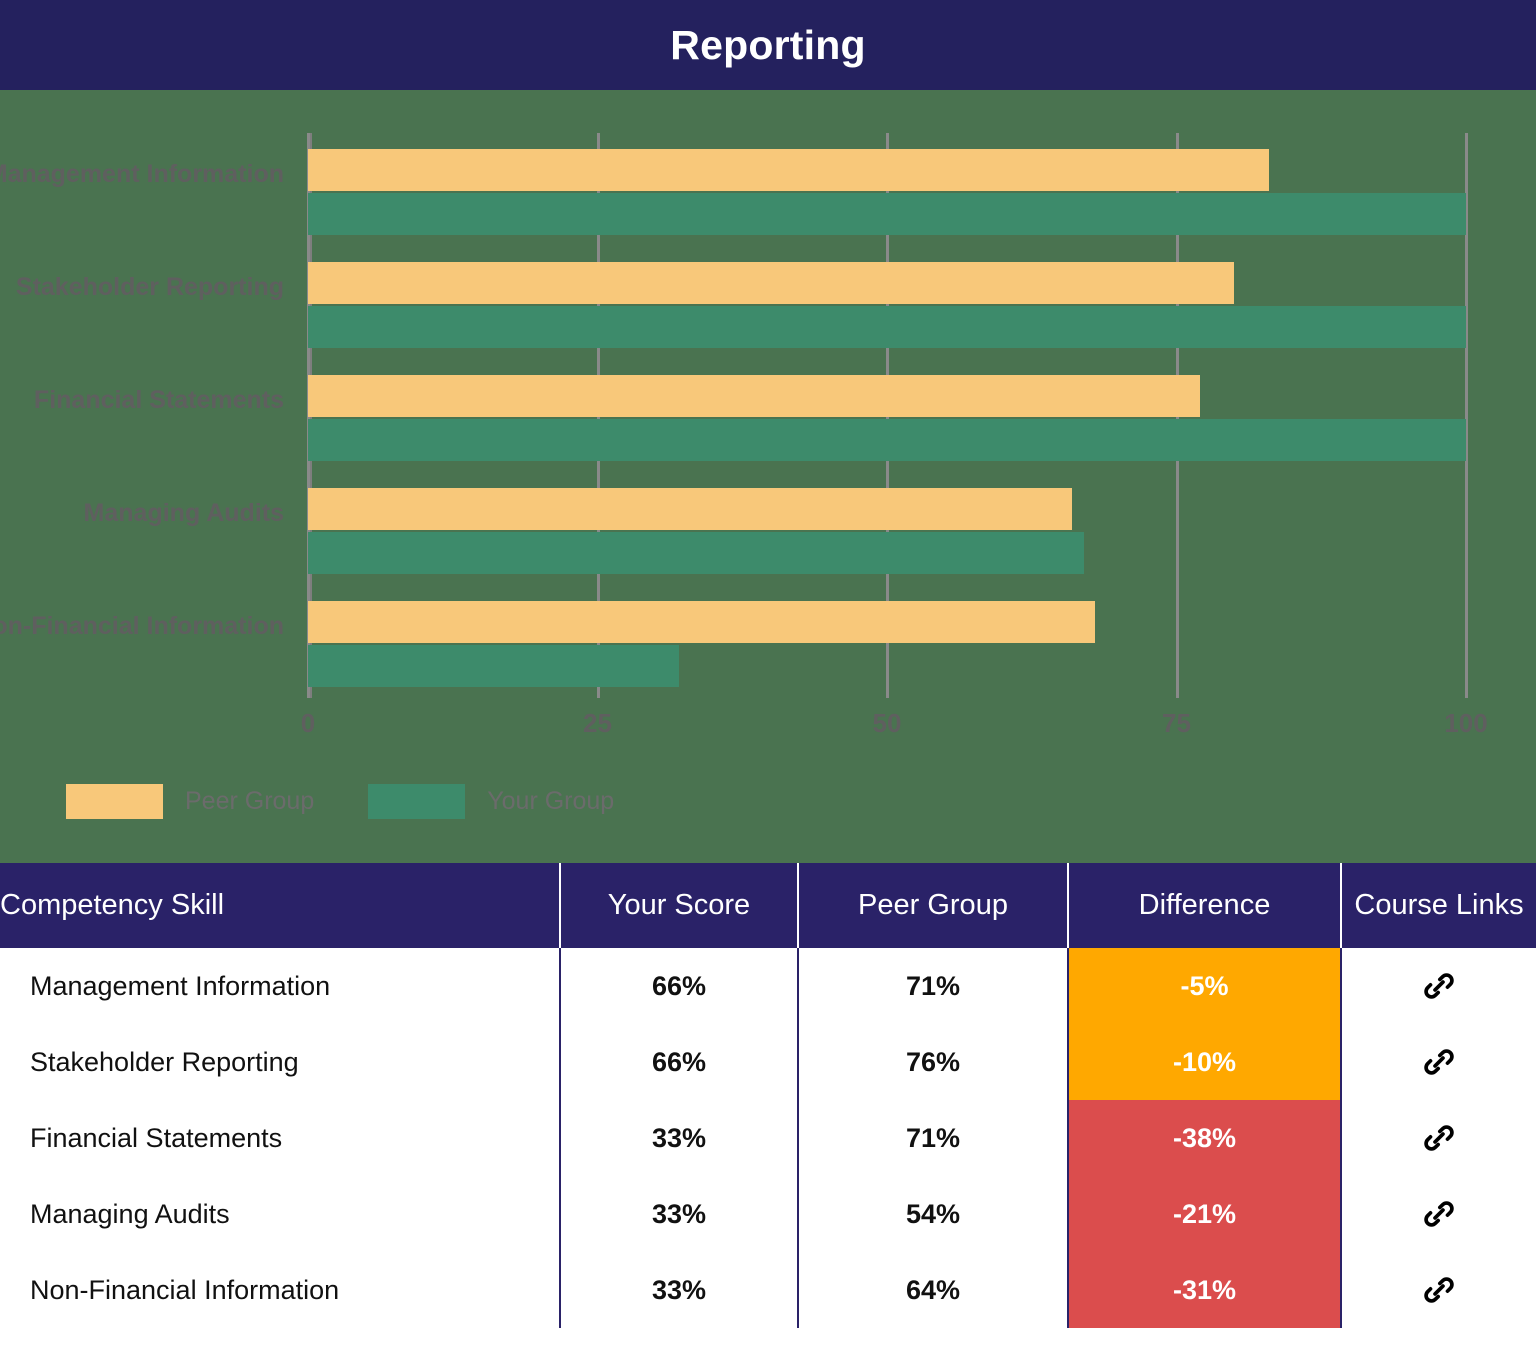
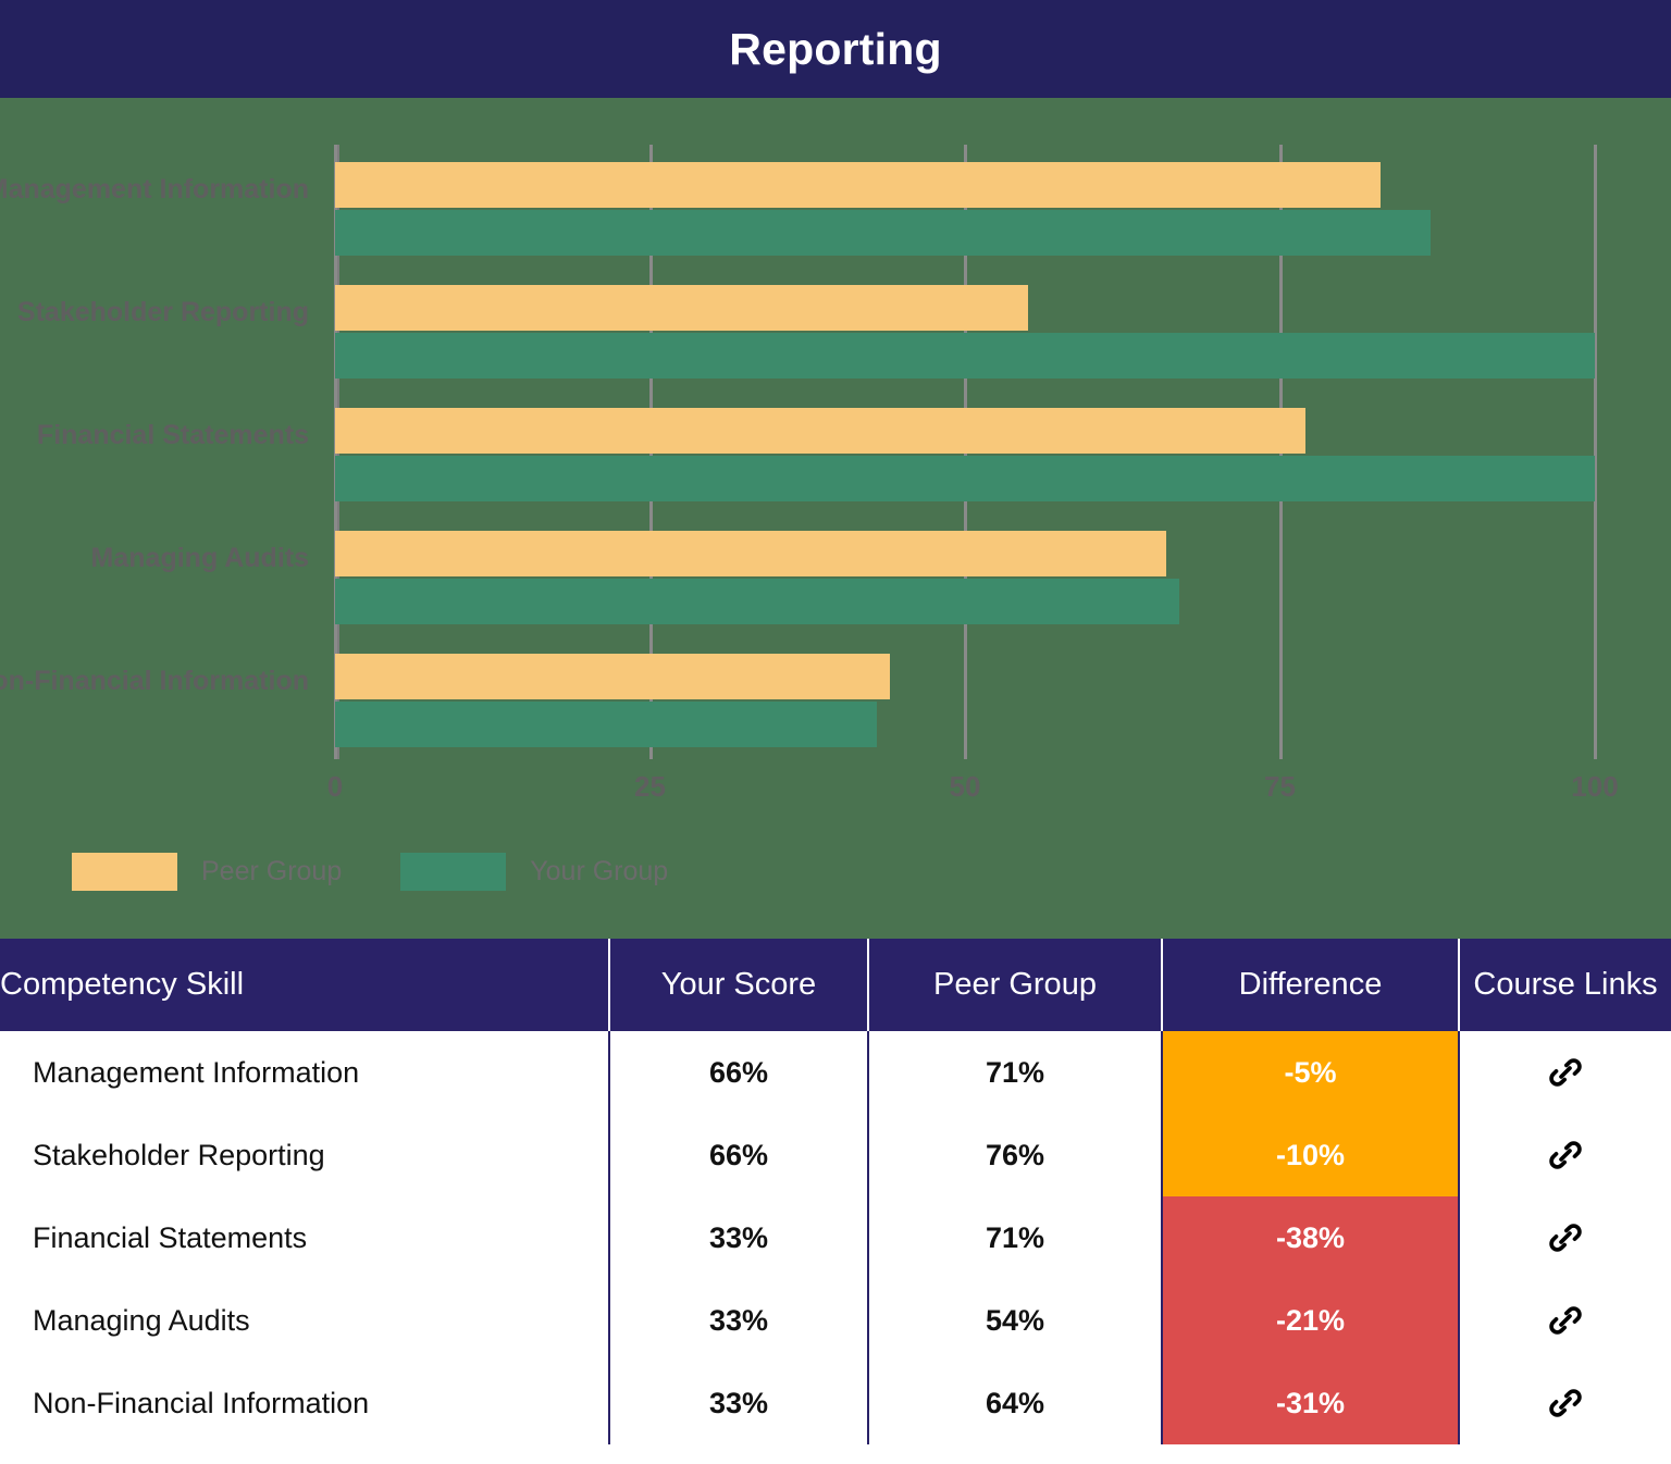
Your Group/Management Information: 100 -> 87
Peer Group/Stakeholder Reporting: 80 -> 55
Peer Group/Non-Financial Information: 68 -> 44
Your Group/Non-Financial Information: 32 -> 43
